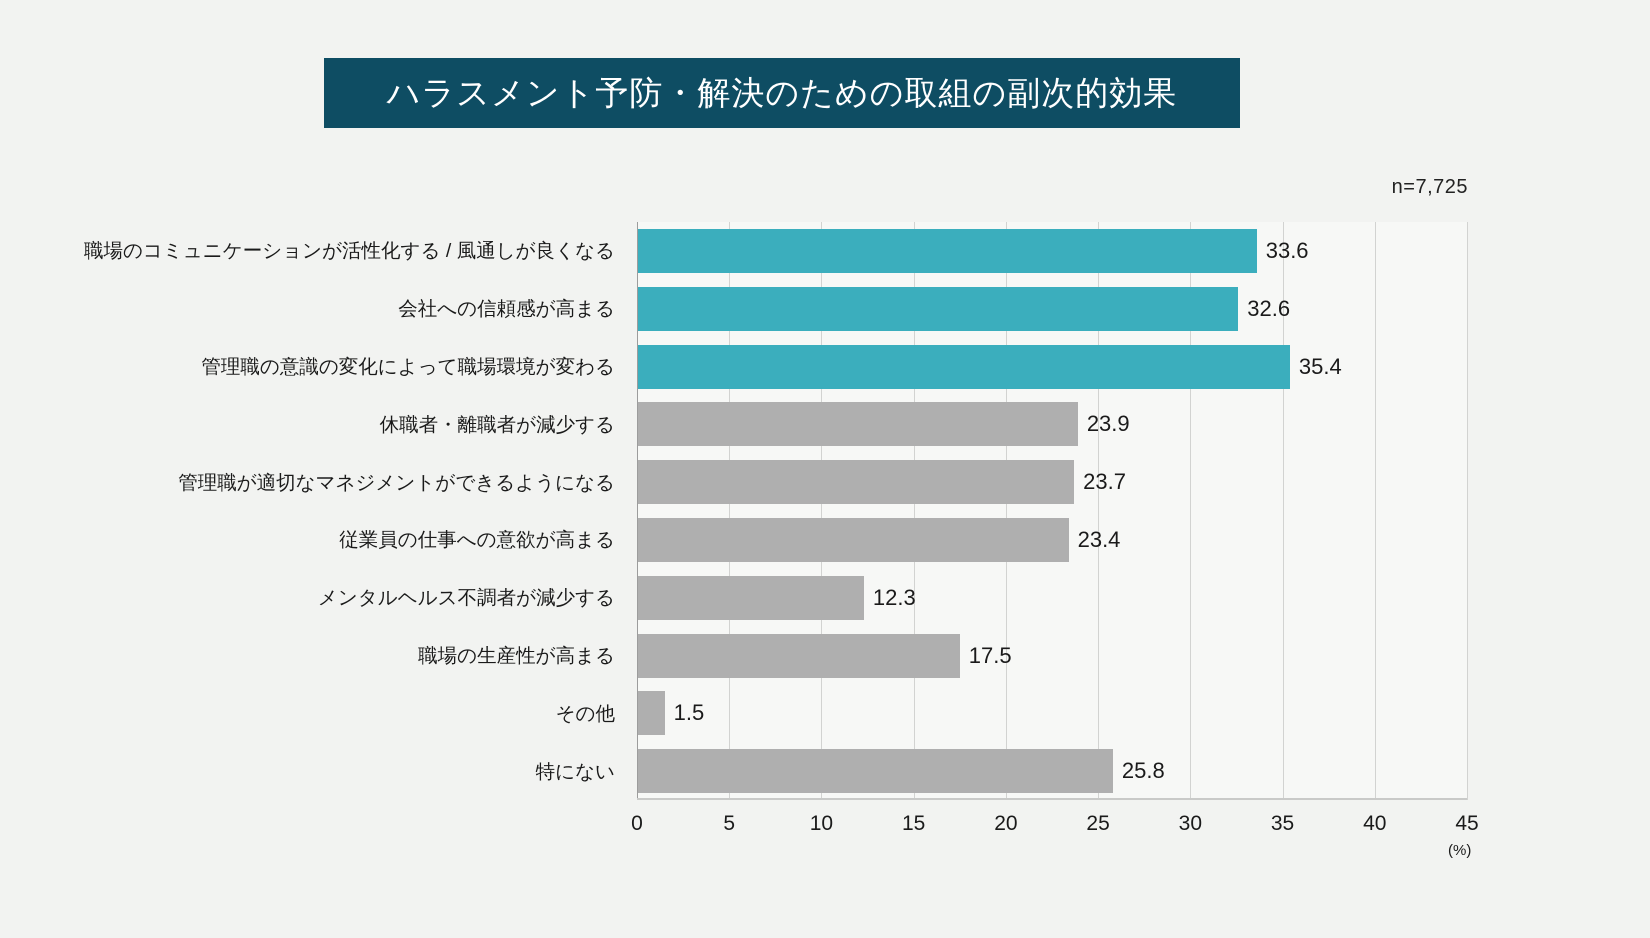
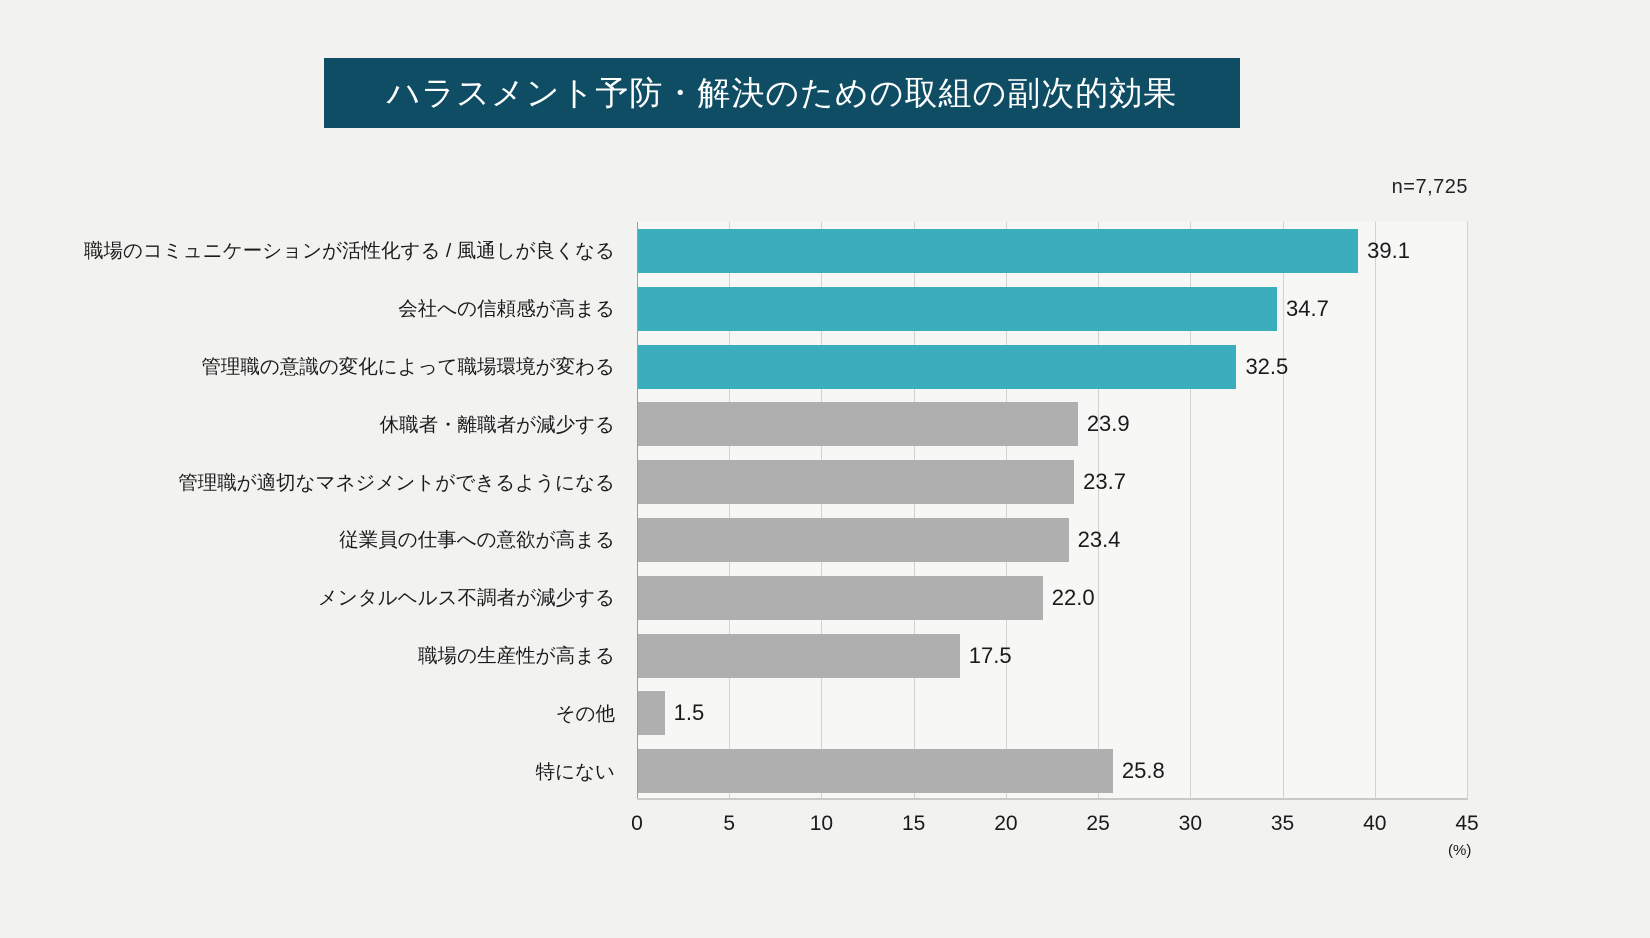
職場のコミュニケーションが活性化する / 風通しが良くなる: 33.6 -> 39.1
会社への信頼感が高まる: 32.6 -> 34.7
管理職の意識の変化によって職場環境が変わる: 35.4 -> 32.5
メンタルヘルス不調者が減少する: 12.3 -> 22.0
